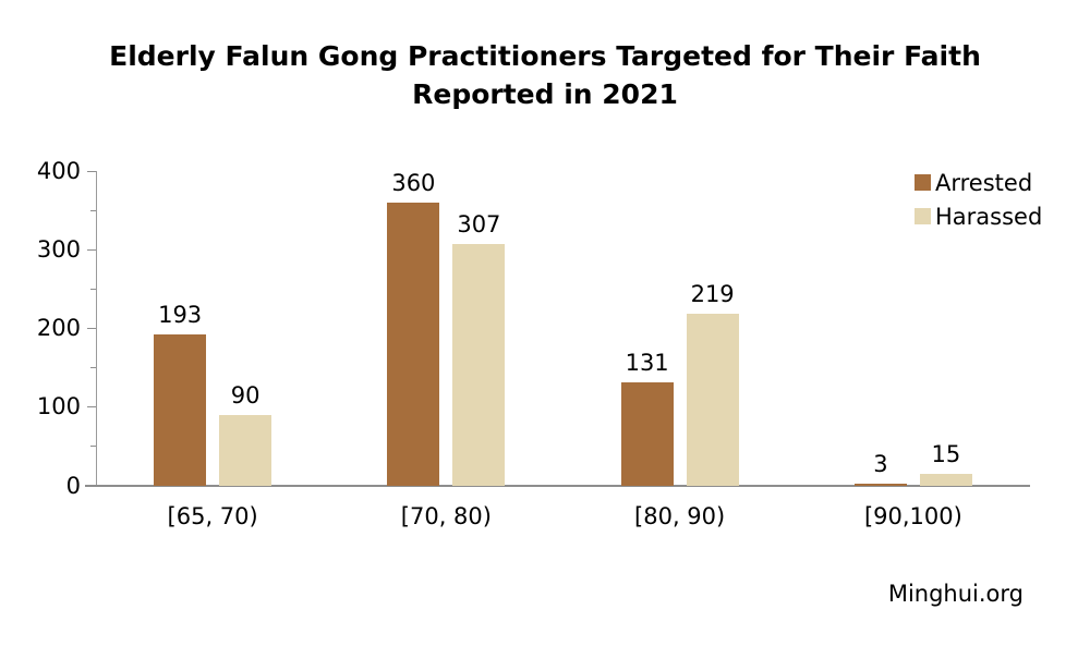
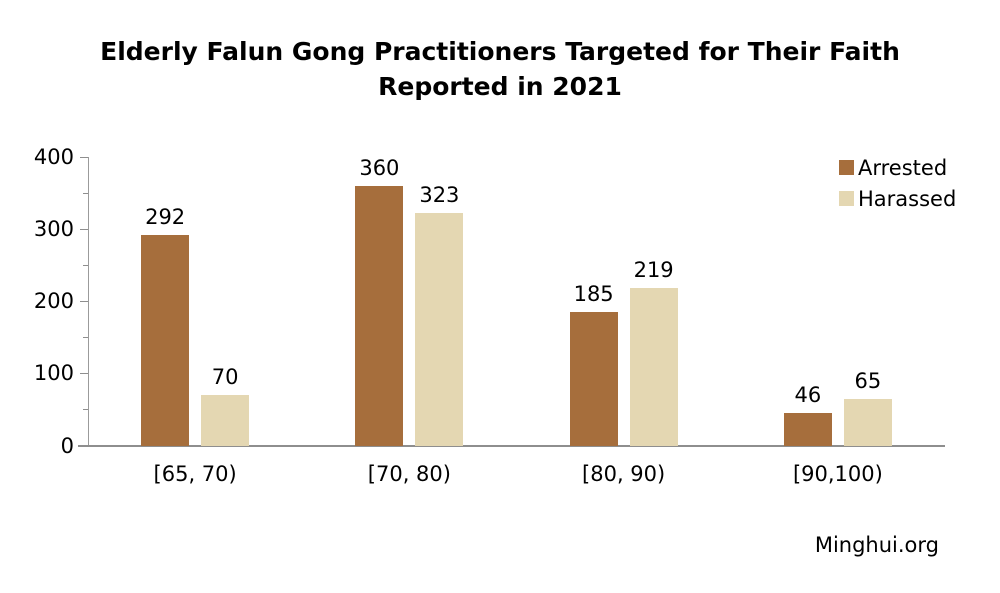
Arrested/[65, 70): 193 -> 292
Harassed/[65, 70): 90 -> 70
Harassed/[70, 80): 307 -> 323
Arrested/[80, 90): 131 -> 185
Arrested/[90,100): 3 -> 46
Harassed/[90,100): 15 -> 65
